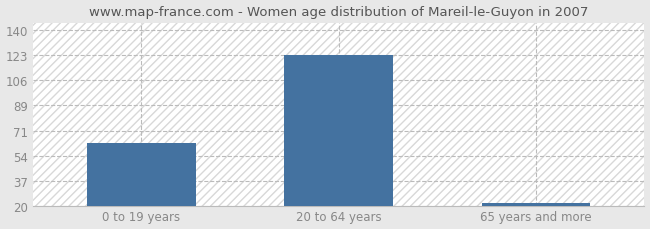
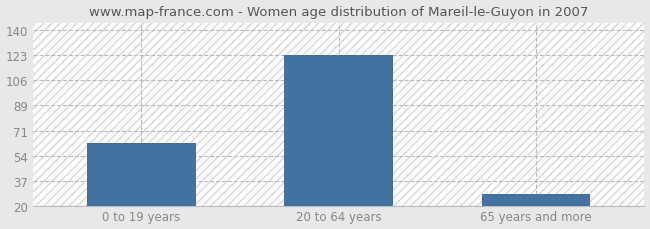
65 years and more: 22 -> 28
